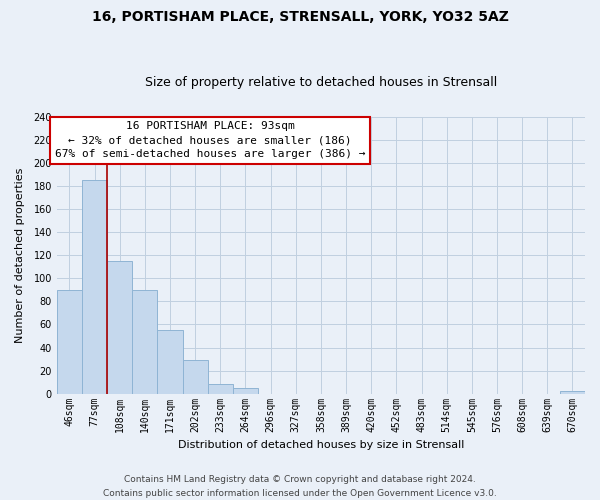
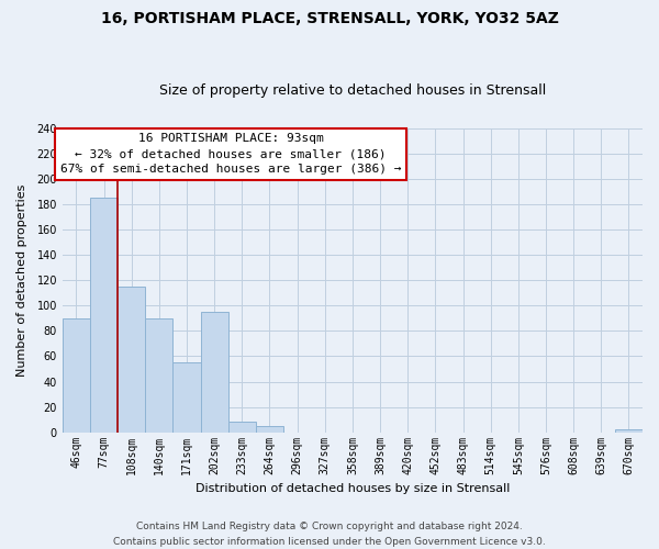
202sqm: 29 -> 95
